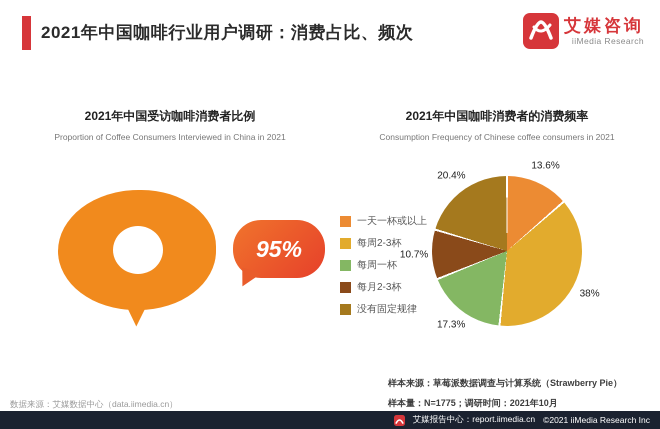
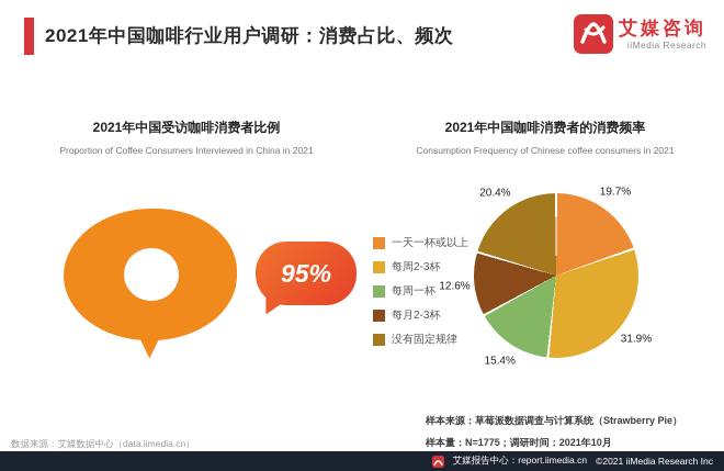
2021年中国咖啡消费者的消费频率/一天一杯或以上: 13.6% -> 19.7%
2021年中国咖啡消费者的消费频率/每周2-3杯: 38% -> 31.9%
2021年中国咖啡消费者的消费频率/每周一杯: 17.3% -> 15.4%
2021年中国咖啡消费者的消费频率/每月2-3杯: 10.7% -> 12.6%
